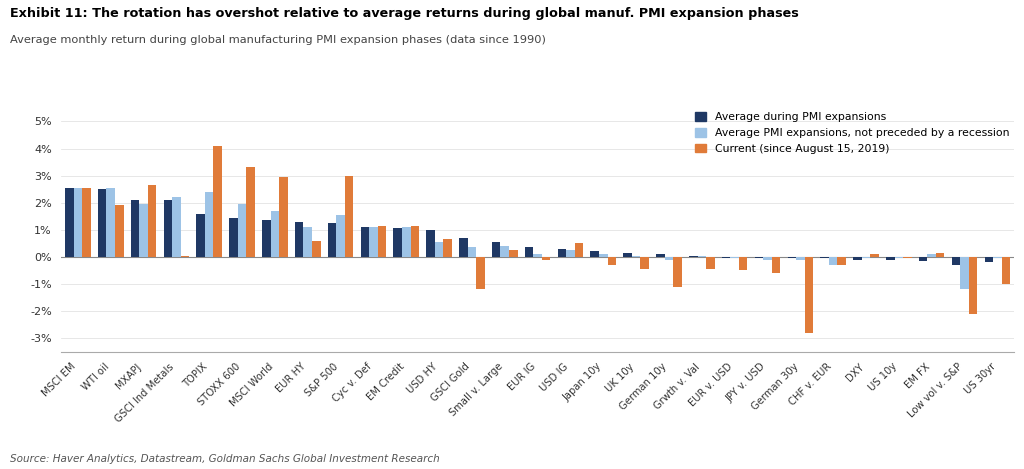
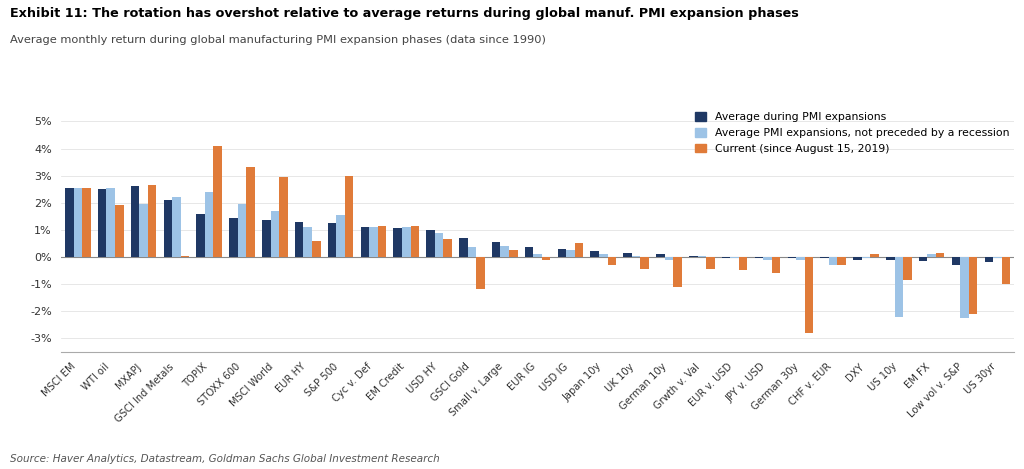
Average during PMI expansions/MXAPJ: 2.10% -> 2.60%
Average PMI expansions, not preceded by a recession/USD HY: 0.55% -> 0.90%
Average PMI expansions, not preceded by a recession/US 10y: -0.05% -> -2.20%
Current (since August 15, 2019)/US 10y: -0.05% -> -0.85%
Average PMI expansions, not preceded by a recession/Low vol v. S&P: -1.20% -> -2.25%
